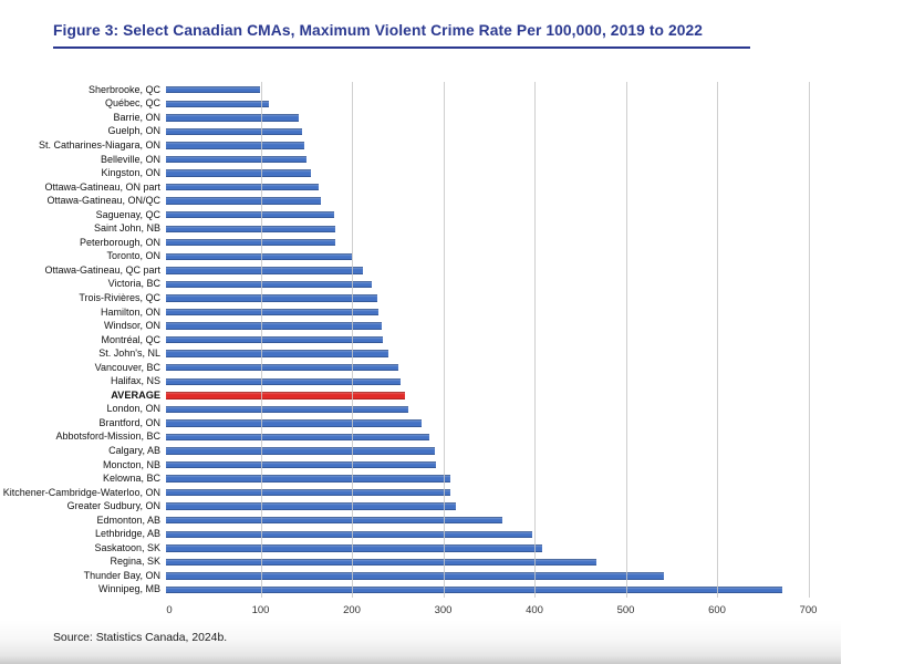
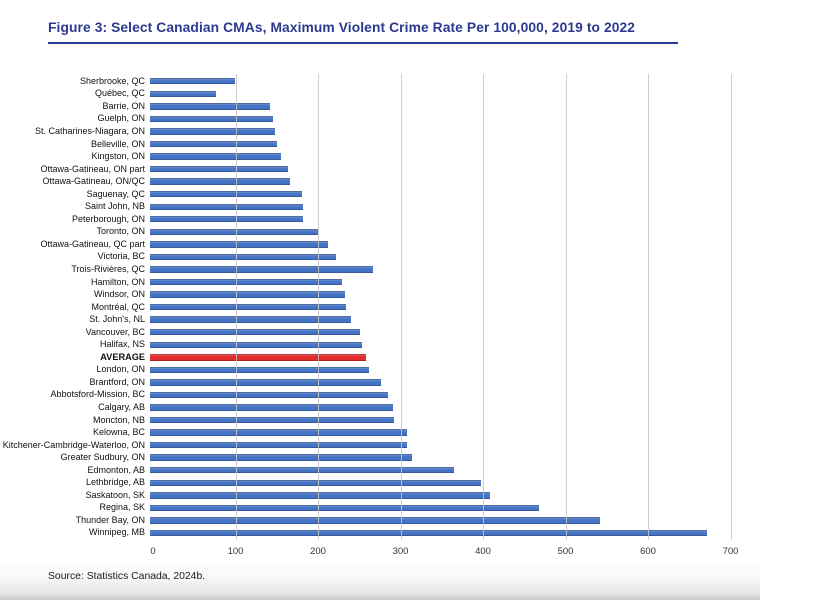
Québec, QC: 110 -> 80
Trois-Rivières, QC: 230 -> 270
